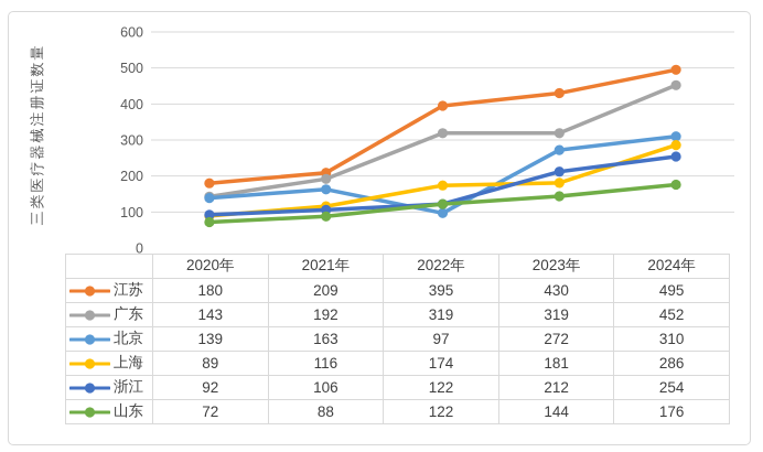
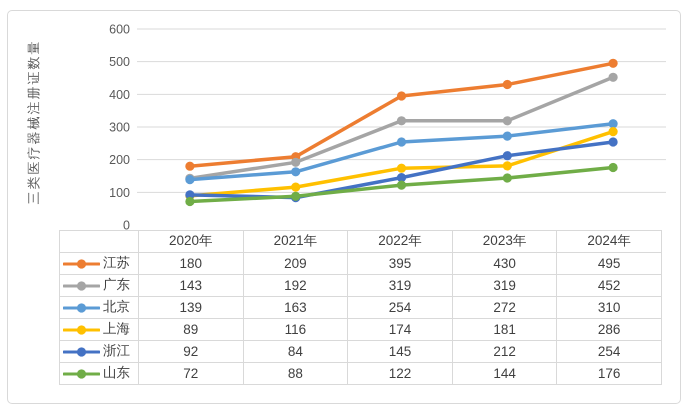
浙江/2021年: 106 -> 84
北京/2022年: 97 -> 254
浙江/2022年: 122 -> 145
